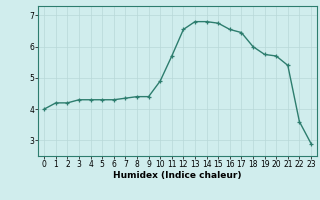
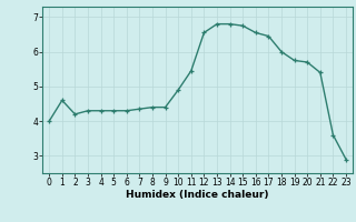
1: 4.20 -> 4.60
11: 5.70 -> 5.45
